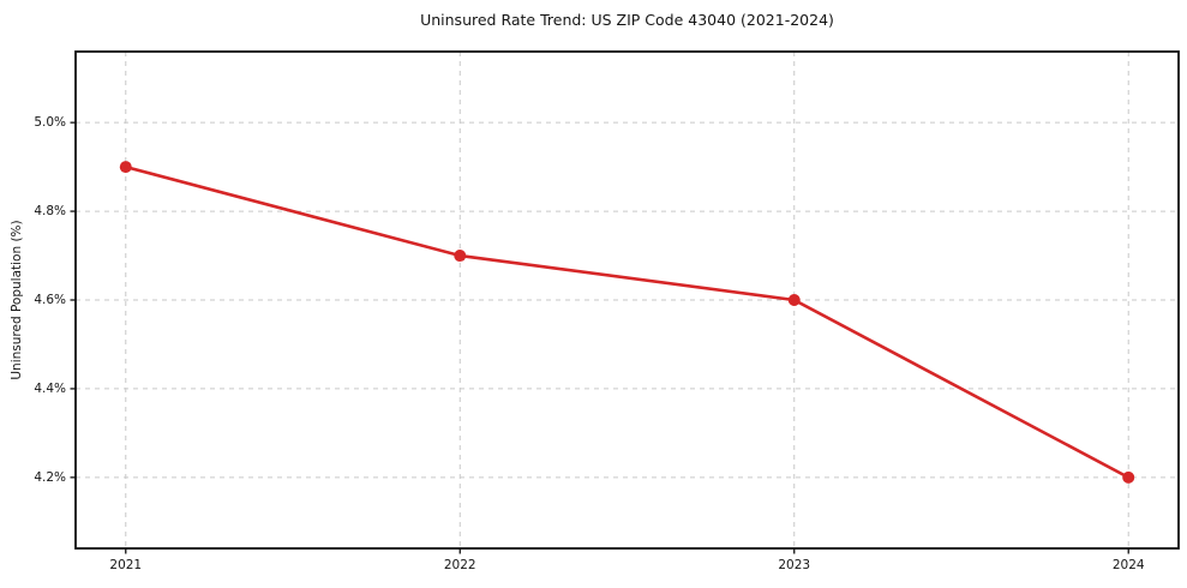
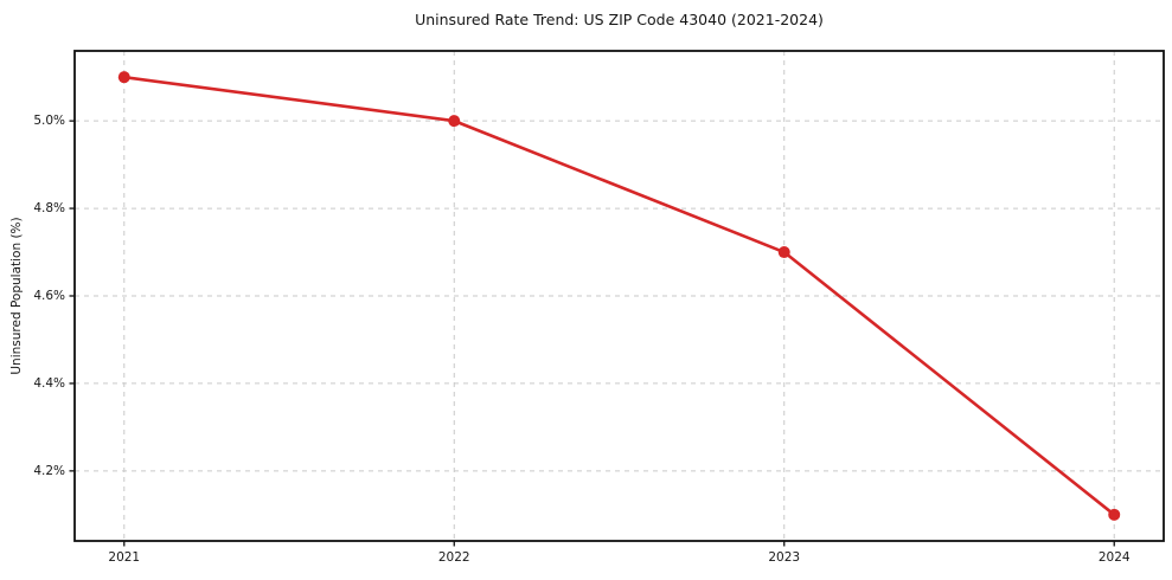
2021: 4.9% -> 5.1%
2022: 4.7% -> 5.0%
2023: 4.6% -> 4.7%
2024: 4.2% -> 4.1%
